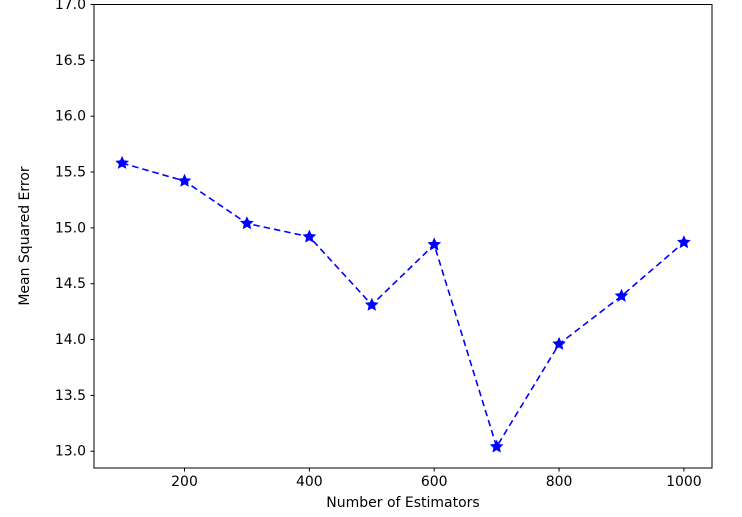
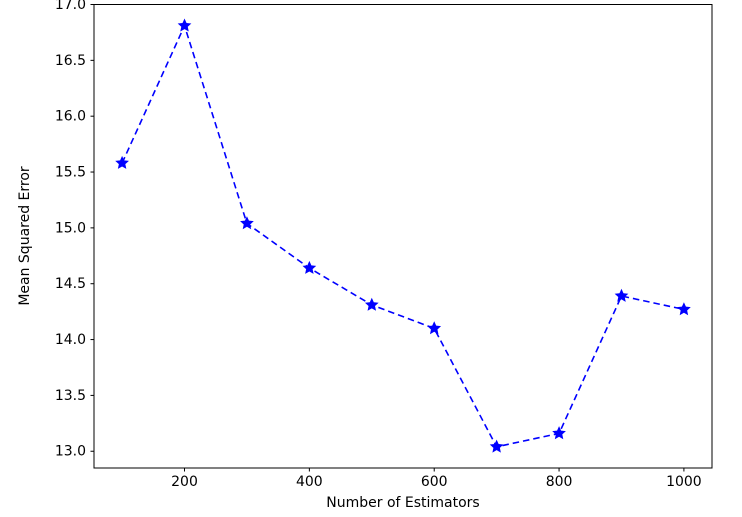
200: 15.42 -> 16.81
400: 14.92 -> 14.64
600: 14.85 -> 14.10
800: 13.96 -> 13.16
1000: 14.87 -> 14.27
